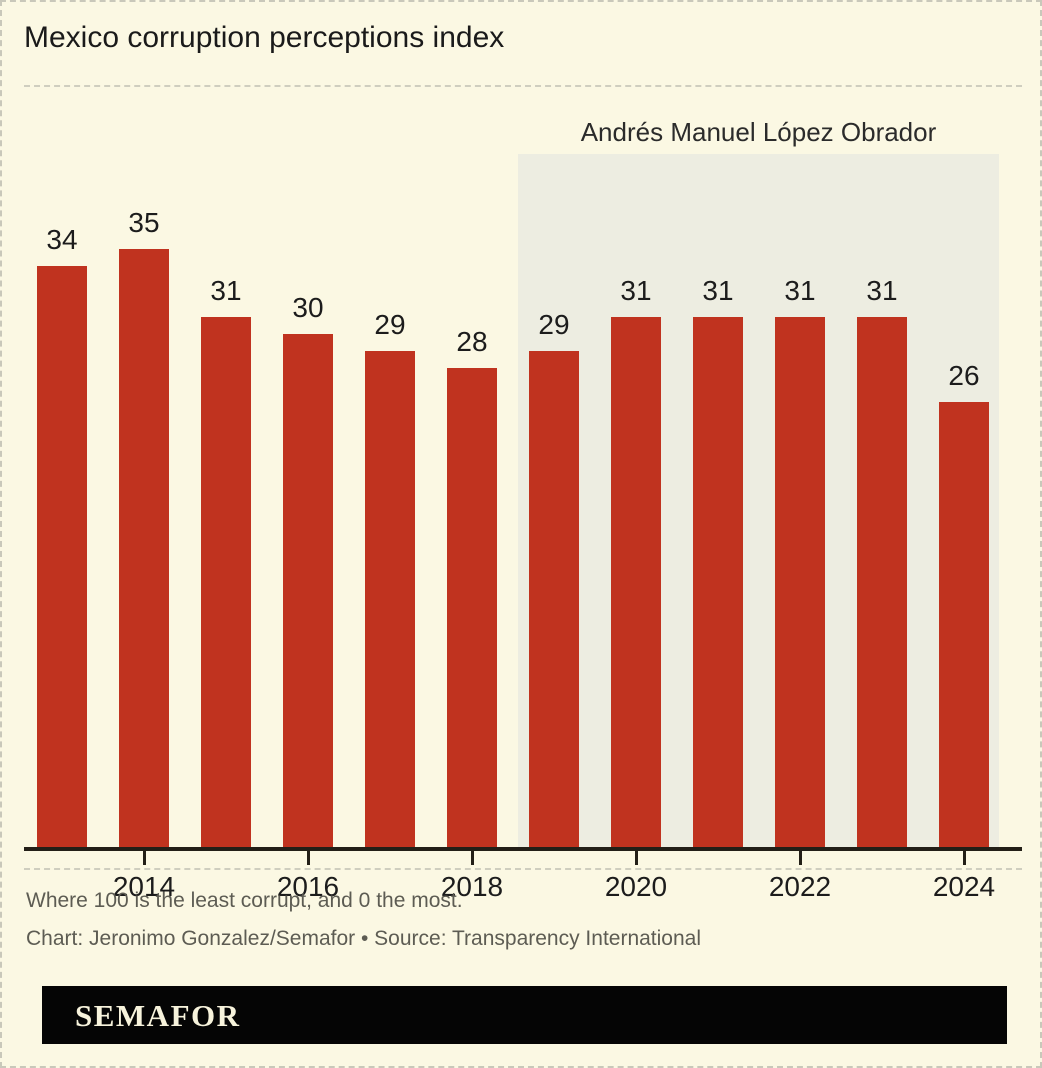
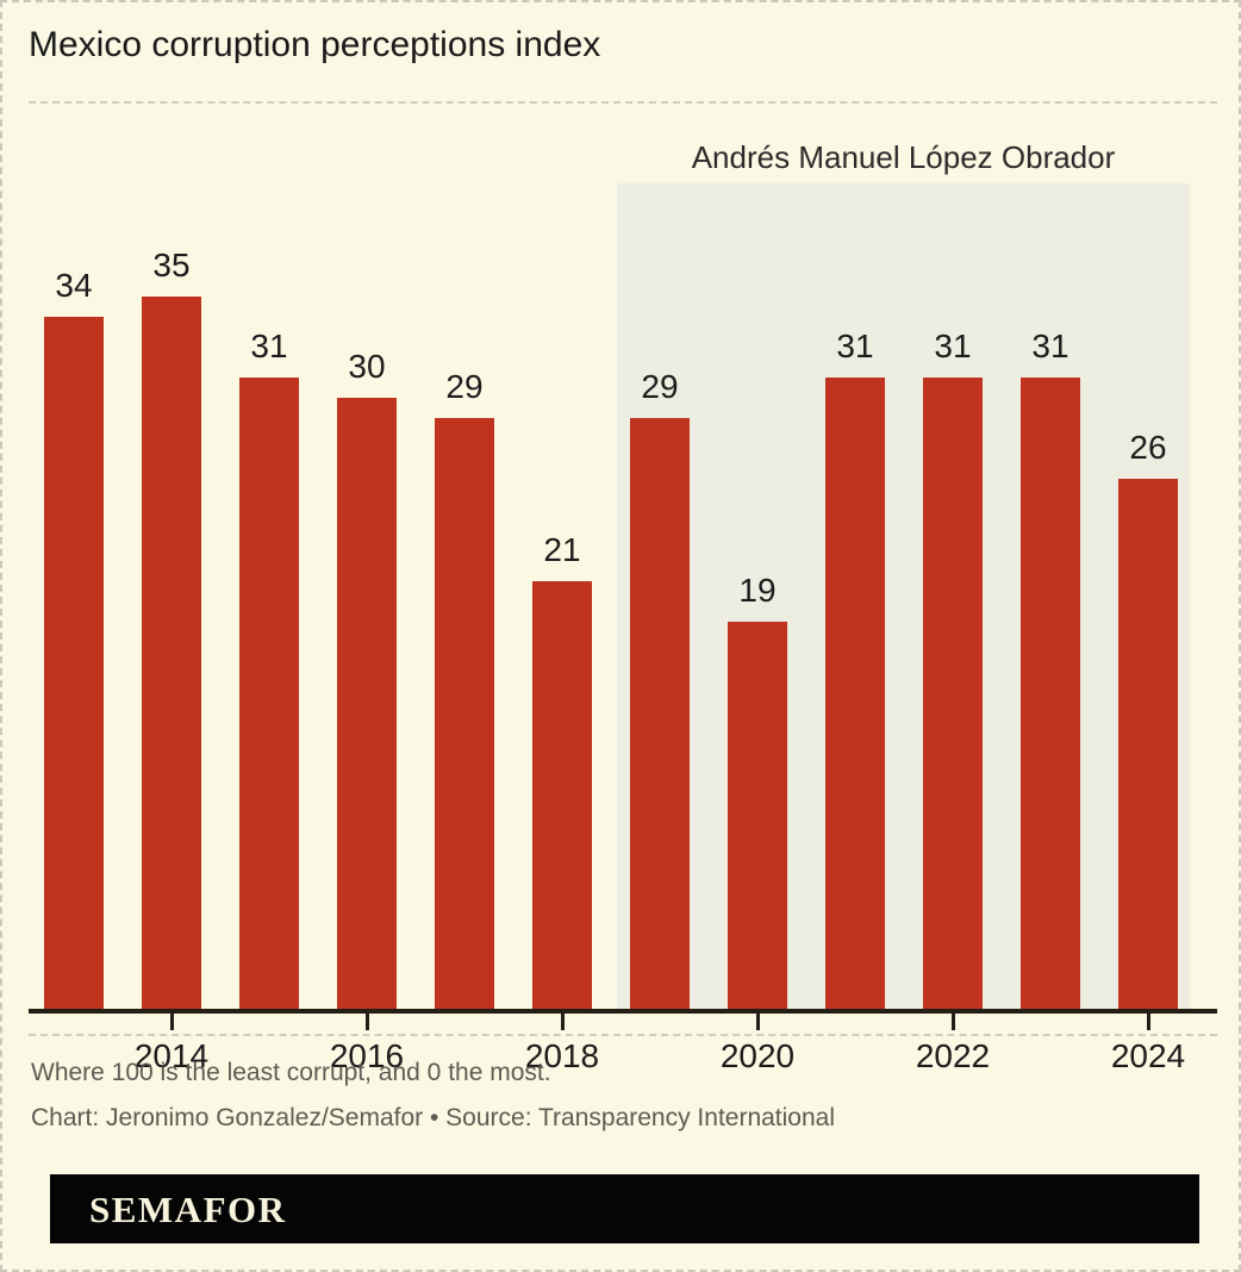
2018: 28 -> 21
2020: 31 -> 19
